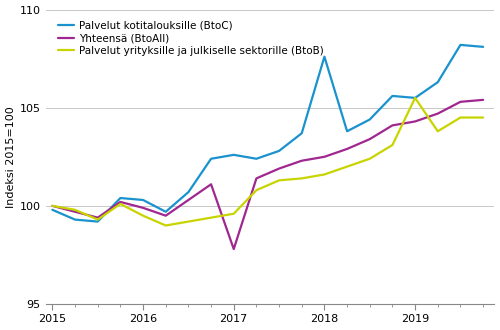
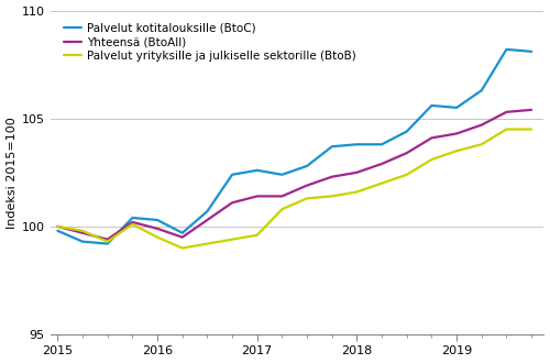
Yhteensä (BtoAll)/2017: 97.8 -> 101.4
Palvelut kotitalouksille (BtoC)/2018: 107.6 -> 103.8
Palvelut yrityksille ja julkiselle sektorille (BtoB)/2019: 105.5 -> 103.5
